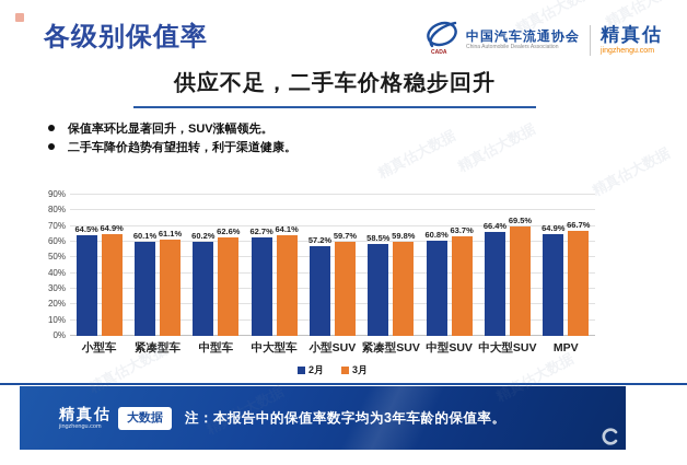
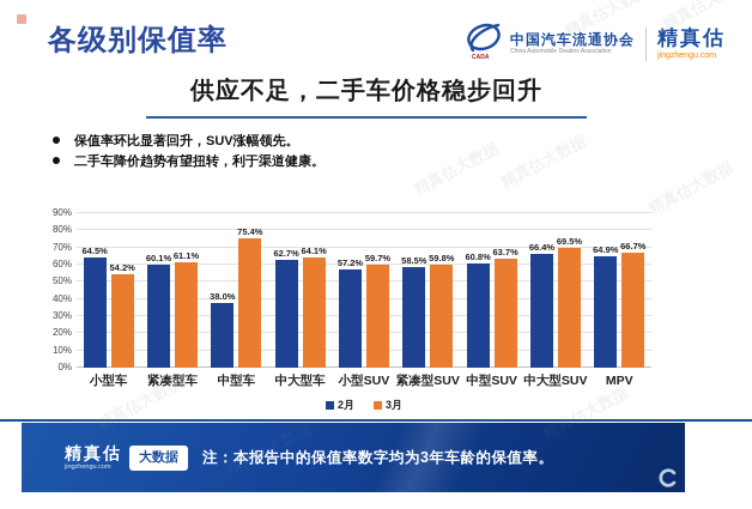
3月/小型车: 64.9% -> 54.2%
2月/中型车: 60.2% -> 38.0%
3月/中型车: 62.6% -> 75.4%
